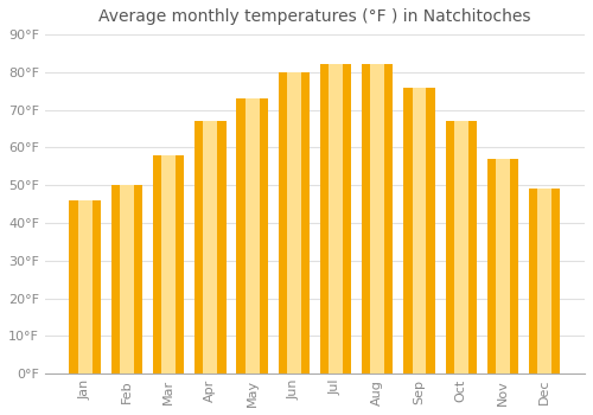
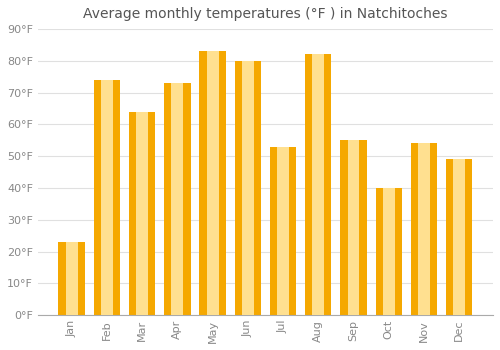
Jan: 46°F -> 23°F
Feb: 50°F -> 74°F
Mar: 58°F -> 64°F
Apr: 67°F -> 73°F
May: 73°F -> 83°F
Jul: 82°F -> 53°F
Sep: 76°F -> 55°F
Oct: 67°F -> 40°F
Nov: 57°F -> 54°F
